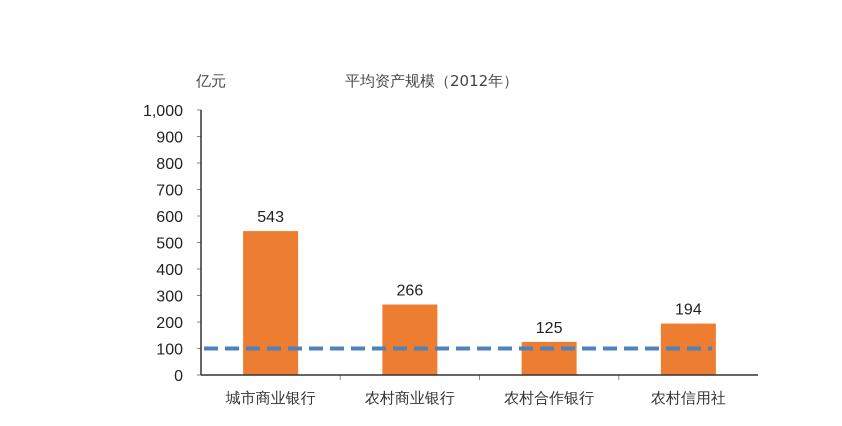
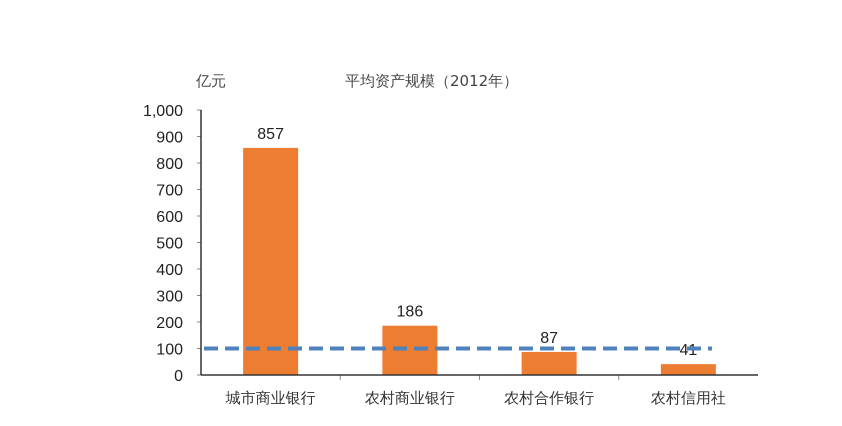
城市商业银行: 543 -> 857
农村商业银行: 266 -> 186
农村合作银行: 125 -> 87
农村信用社: 194 -> 41
